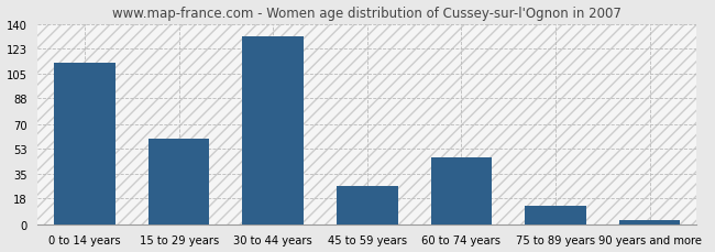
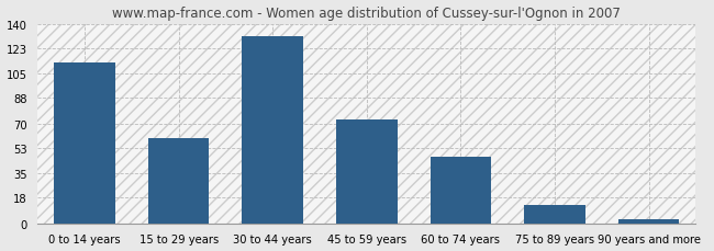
45 to 59 years: 27 -> 73
